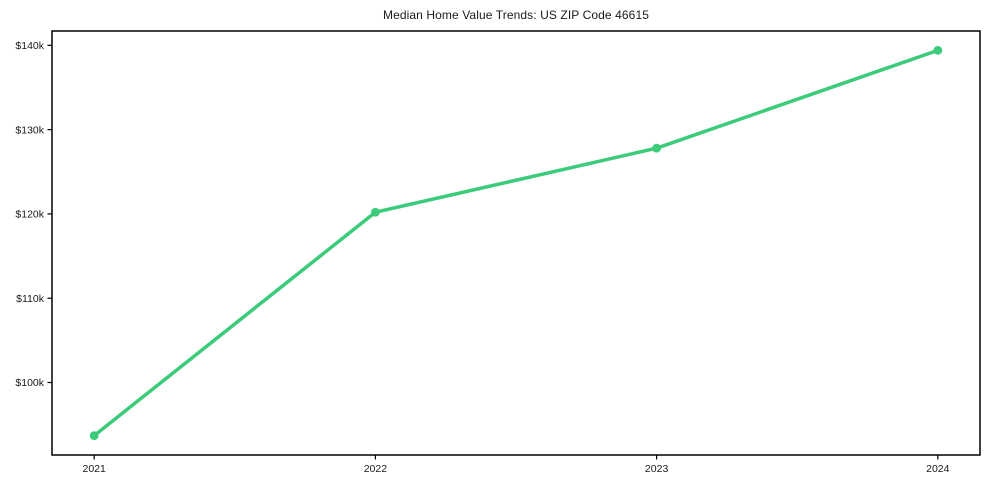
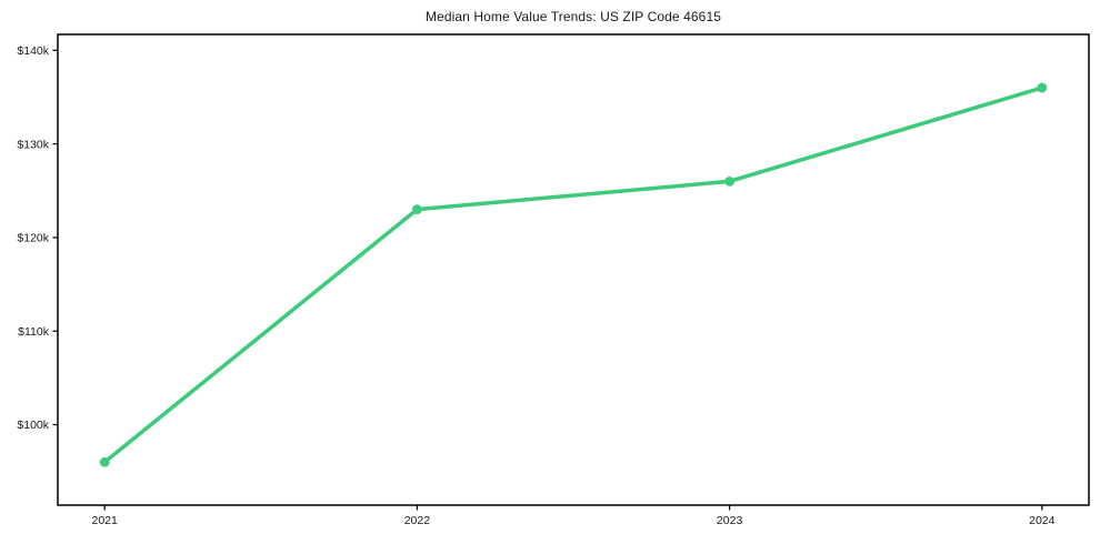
2021: $94k -> $96k
2022: $120k -> $123k
2023: $128k -> $126k
2024: $139k -> $136k
